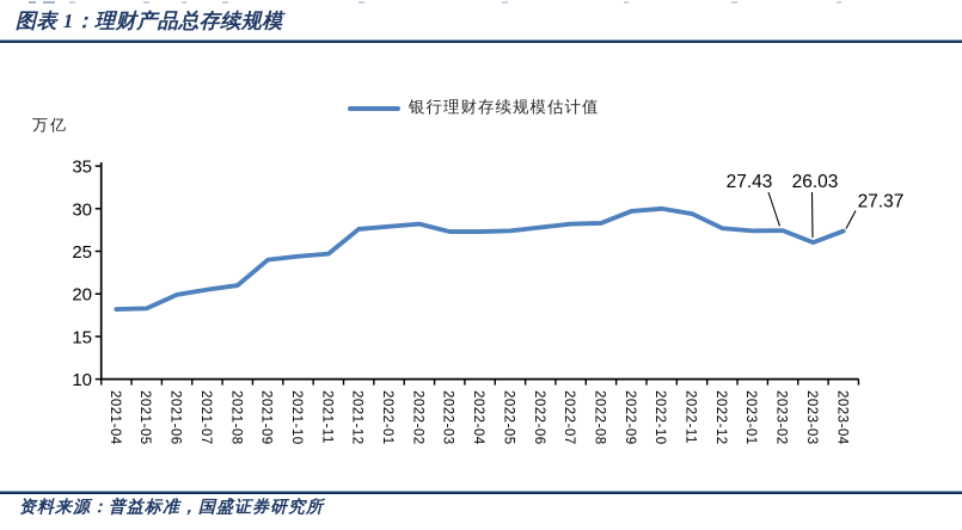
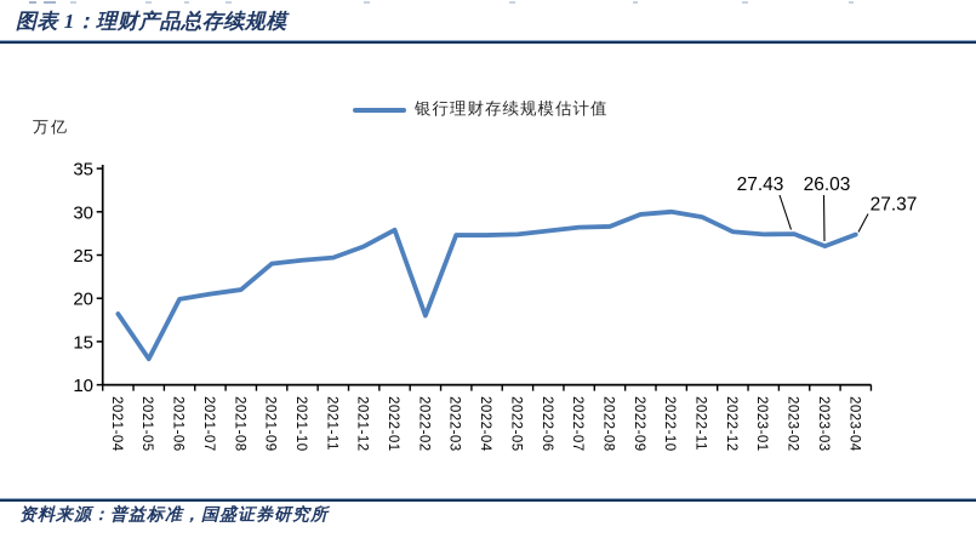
2021-05: 18 -> 13
2021-12: 28 -> 26
2022-02: 28 -> 18
